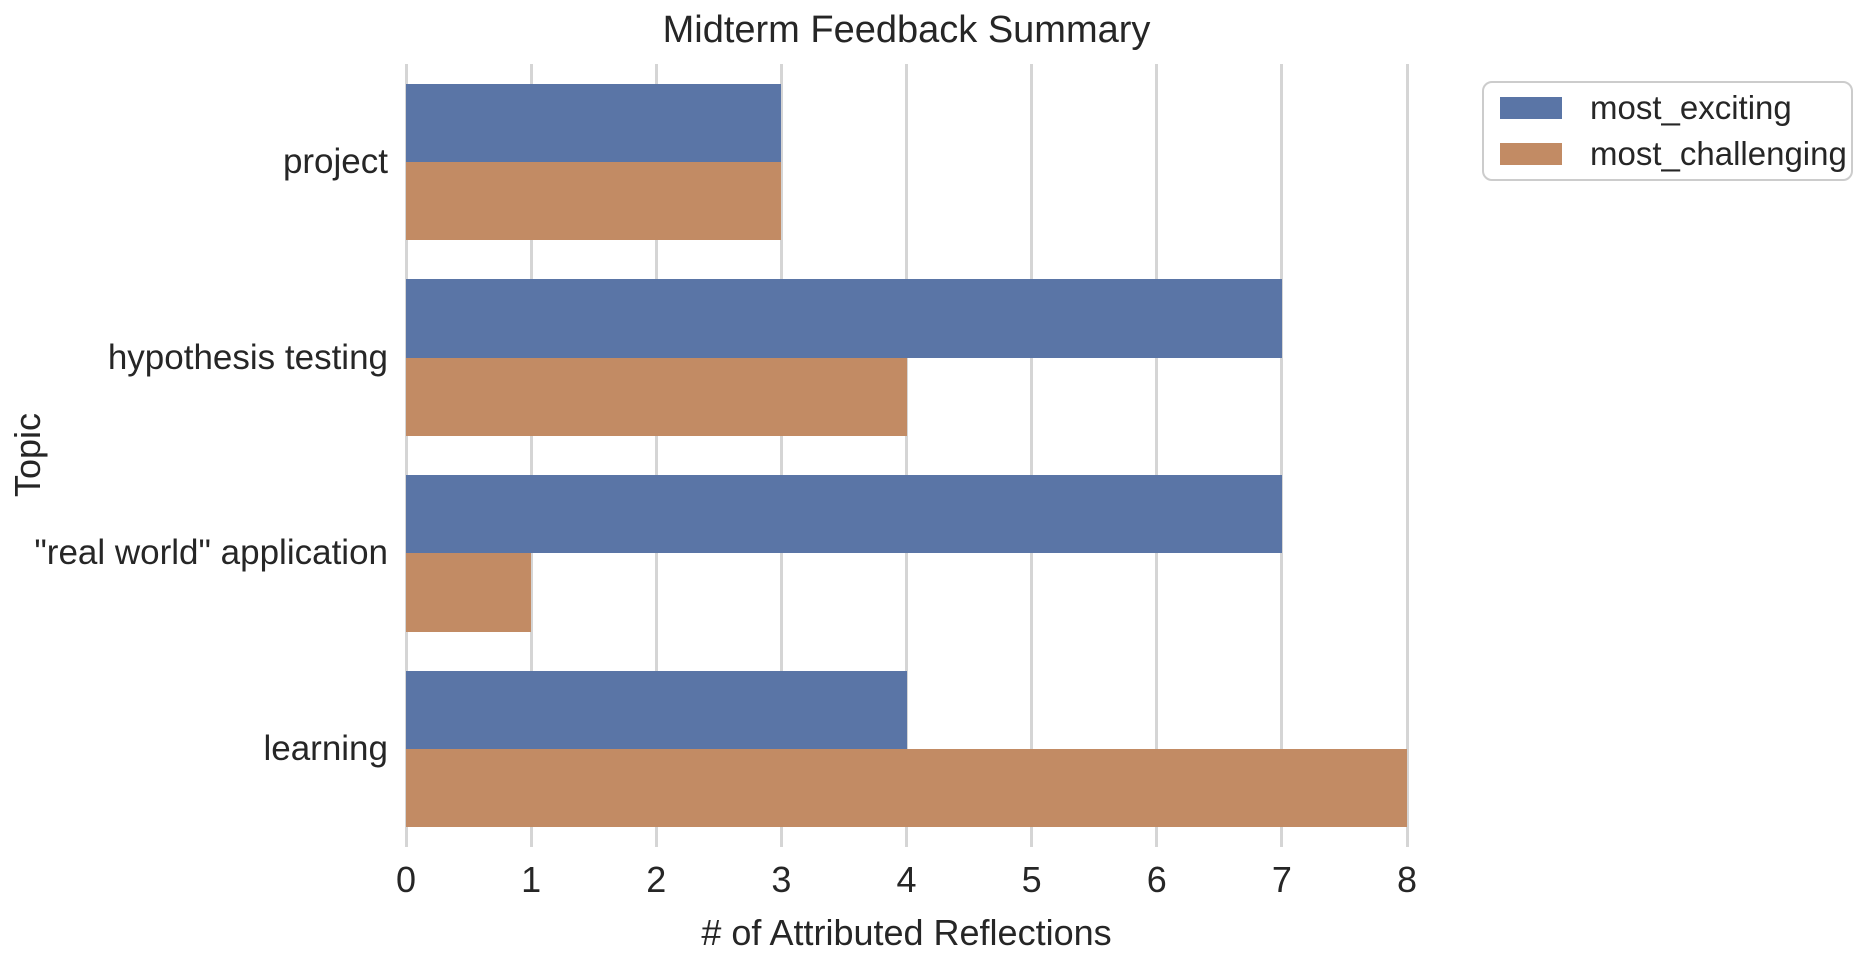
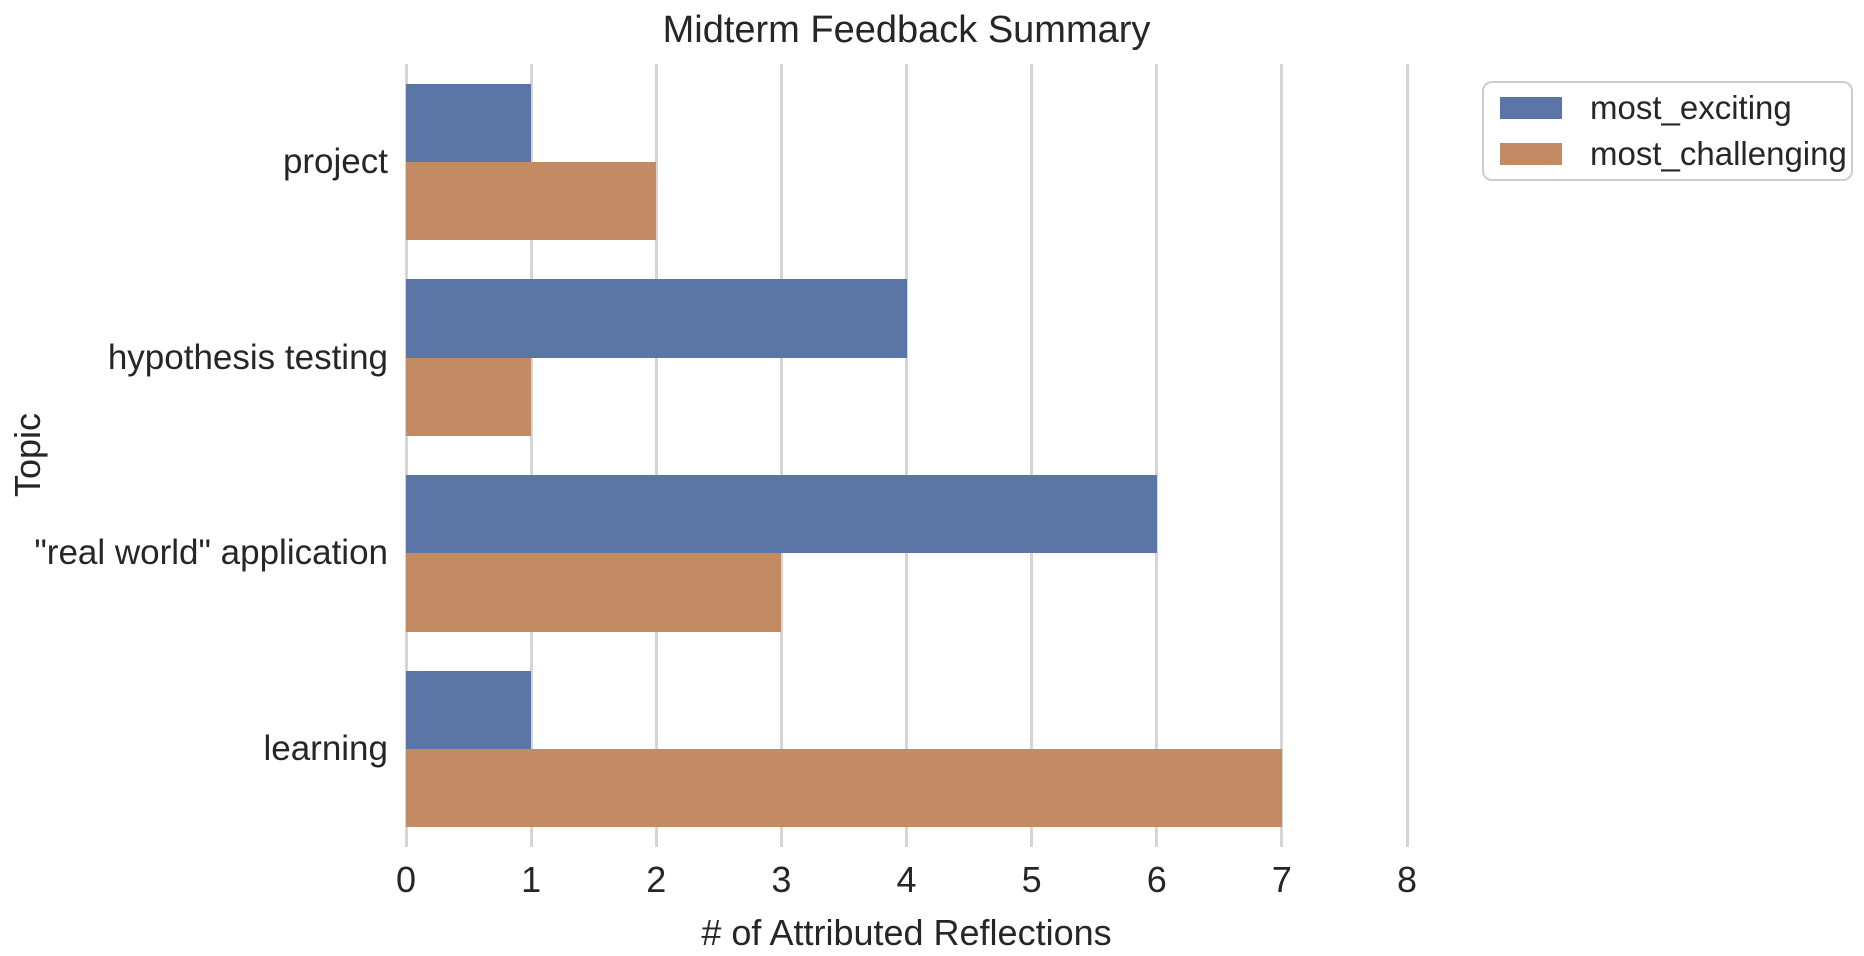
most_exciting/project: 3 -> 1
most_challenging/project: 3 -> 2
most_exciting/hypothesis testing: 7 -> 4
most_challenging/hypothesis testing: 4 -> 1
most_exciting/"real world" application: 7 -> 6
most_challenging/"real world" application: 1 -> 3
most_exciting/learning: 4 -> 1
most_challenging/learning: 8 -> 7
